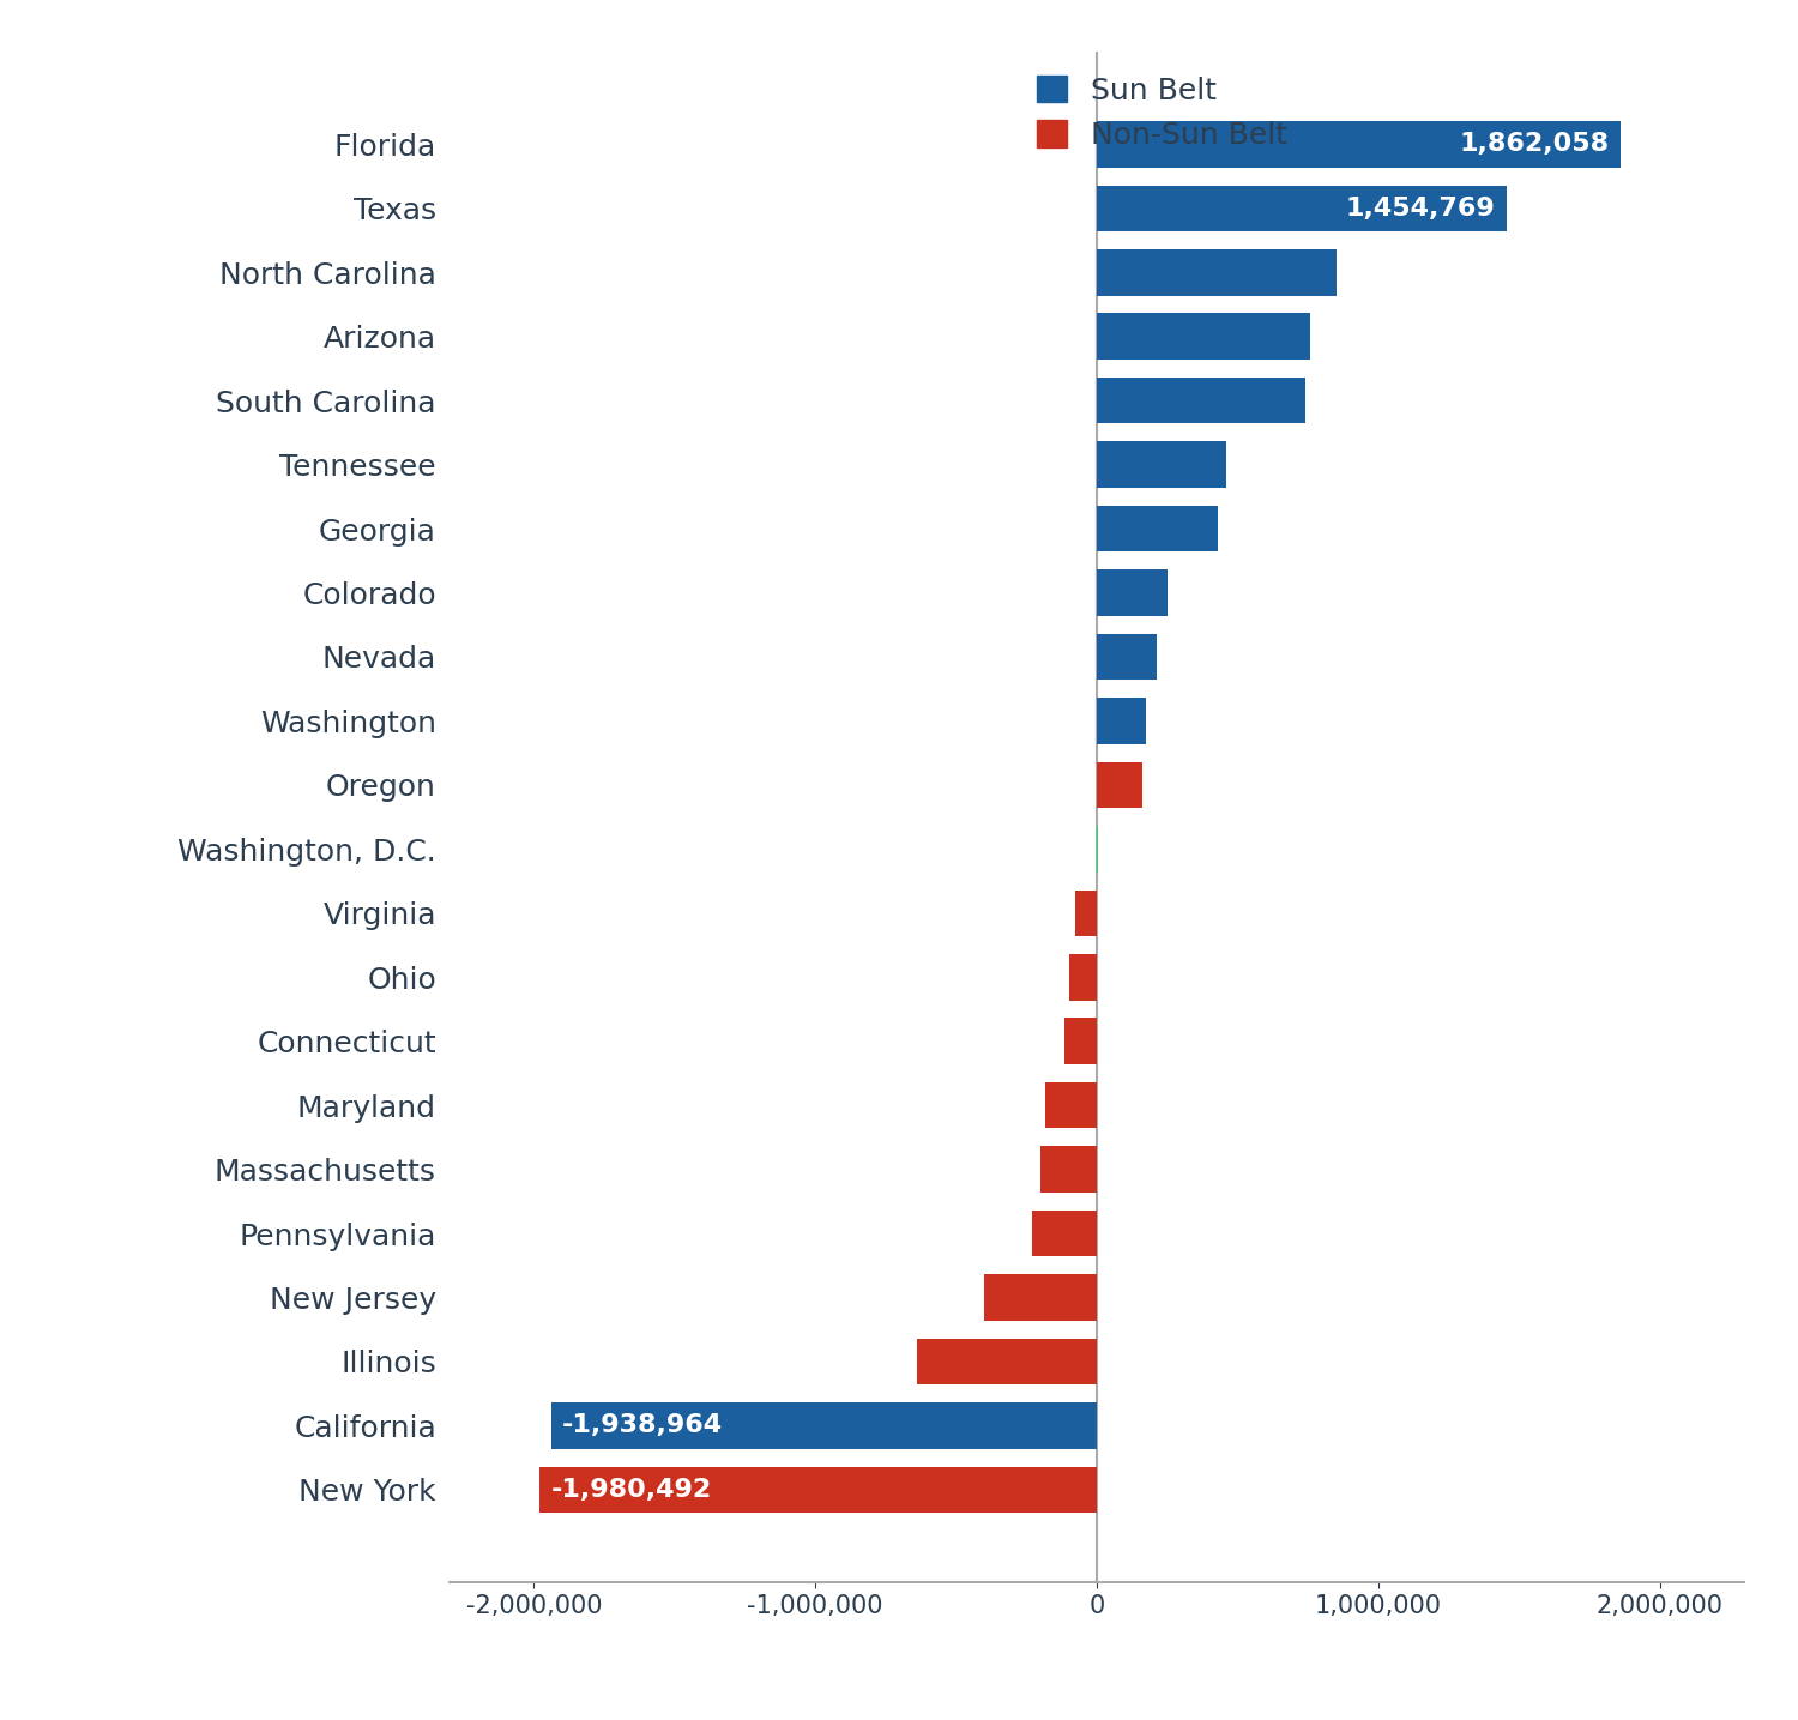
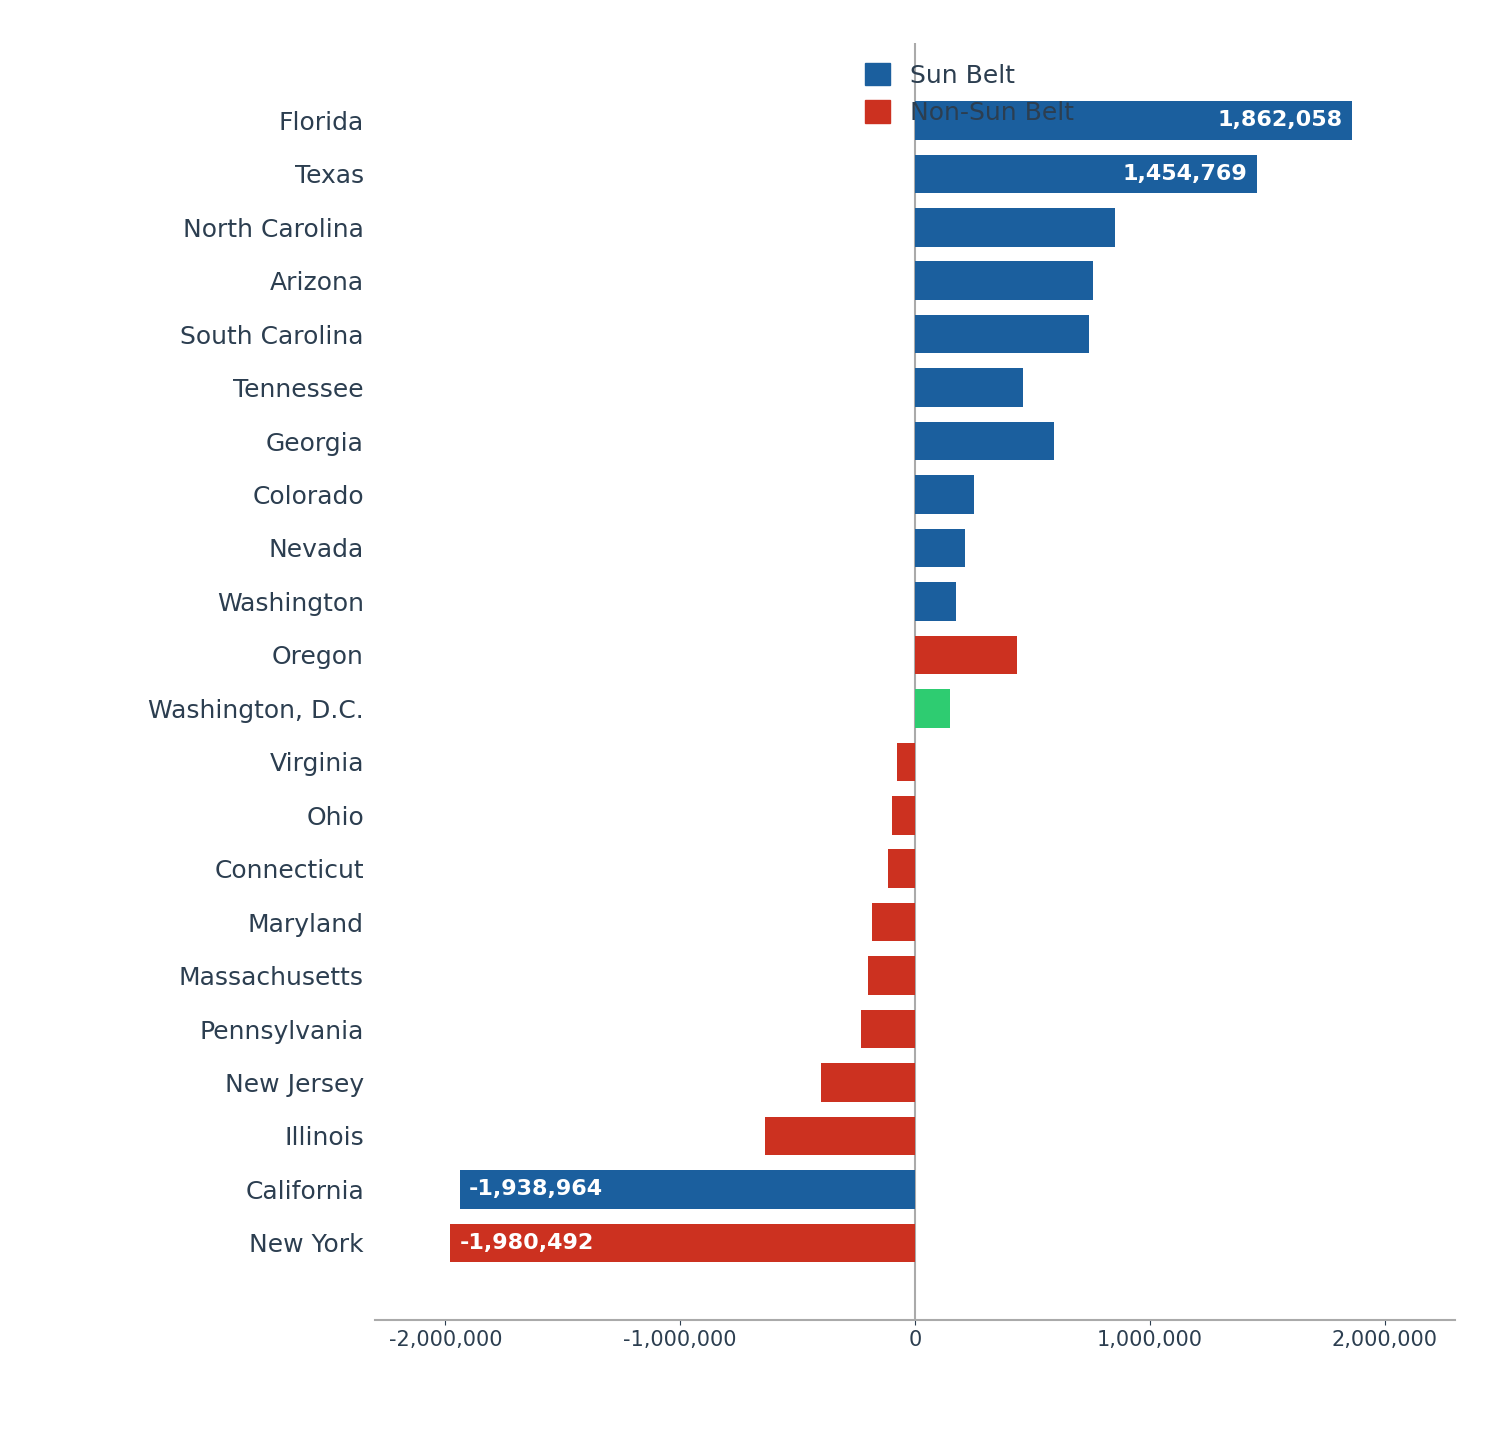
Georgia: 430,000 -> 590,000
Oregon: 160,000 -> 435,000
Washington, D.C.: 5,000 -> 150,000
